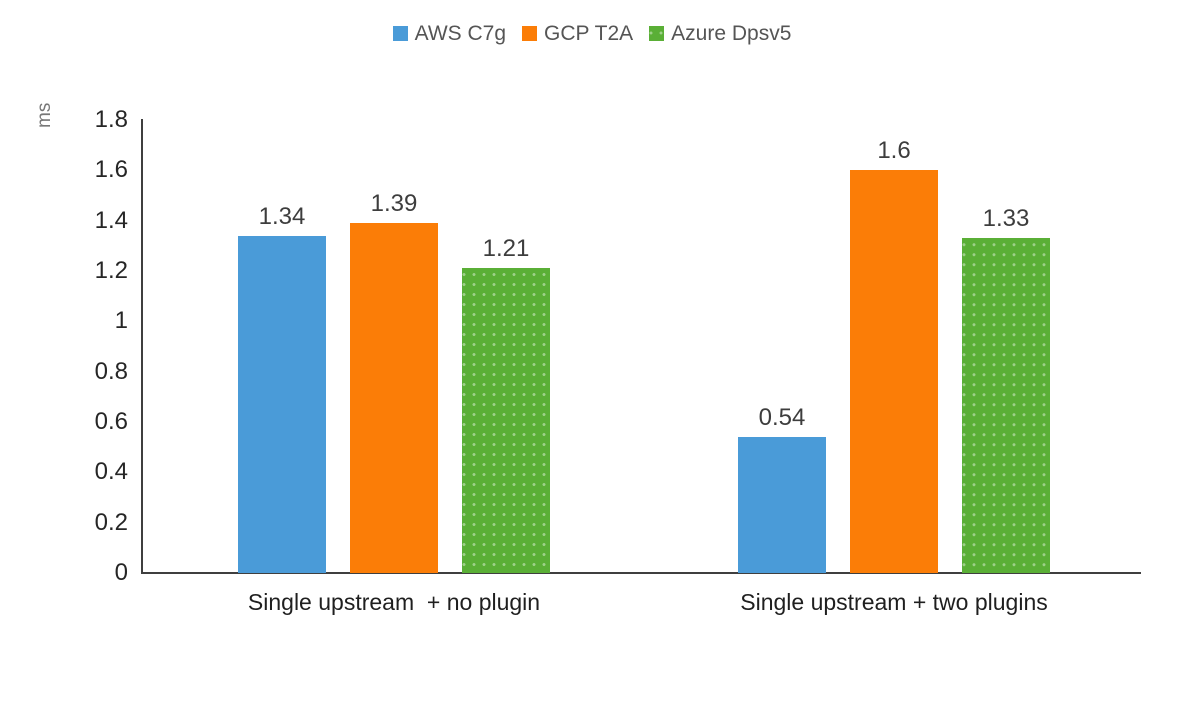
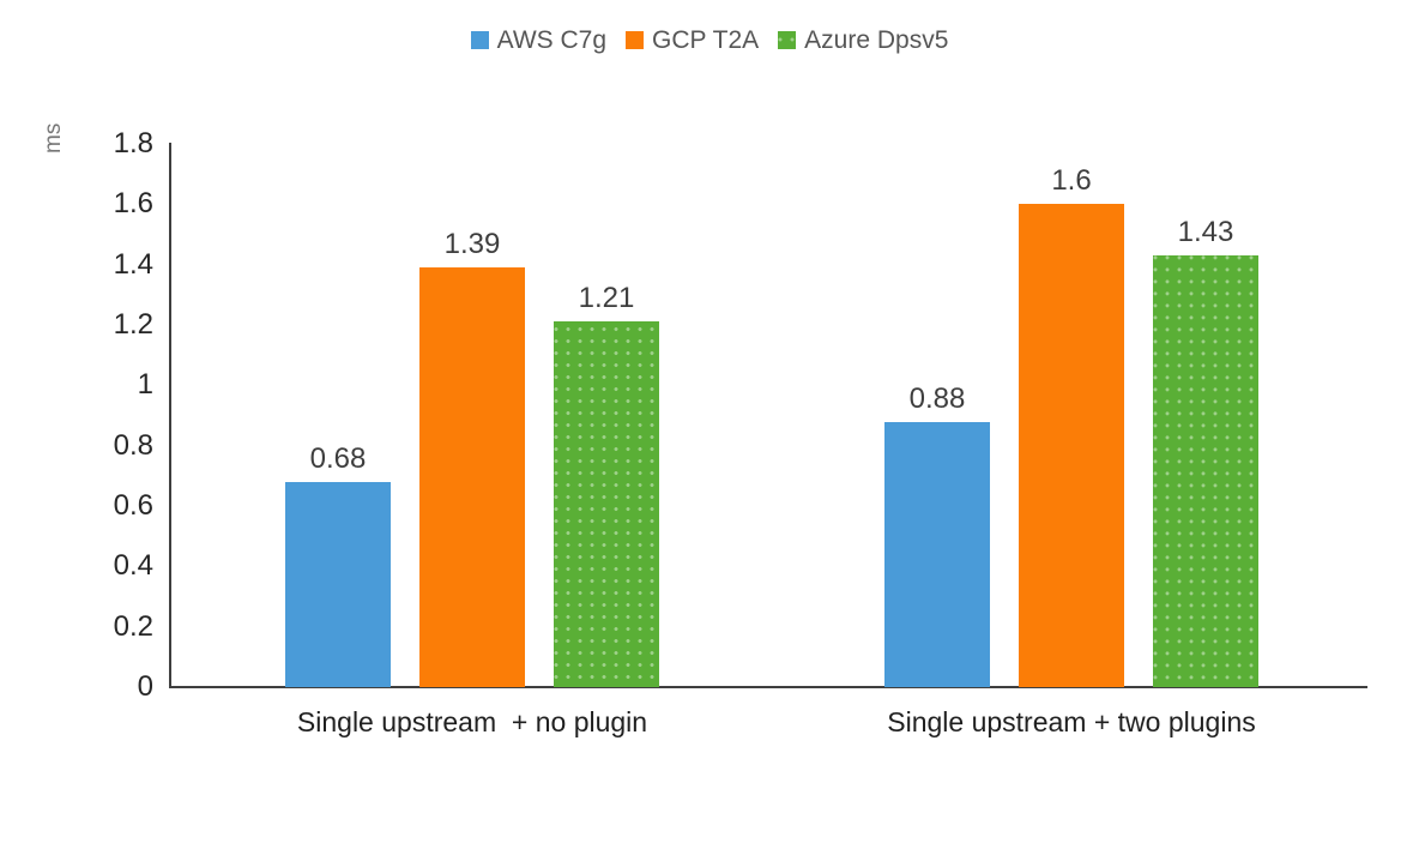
AWS C7g/Single upstream + no plugin: 1.34 -> 0.68
AWS C7g/Single upstream + two plugins: 0.54 -> 0.88
Azure Dpsv5/Single upstream + two plugins: 1.33 -> 1.43
